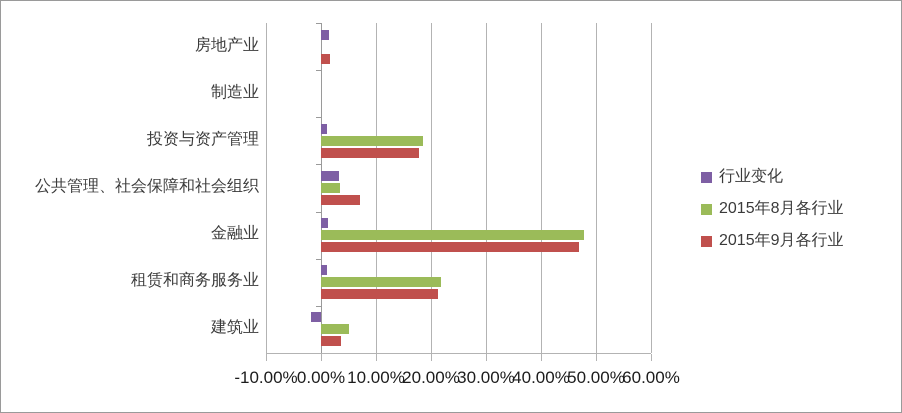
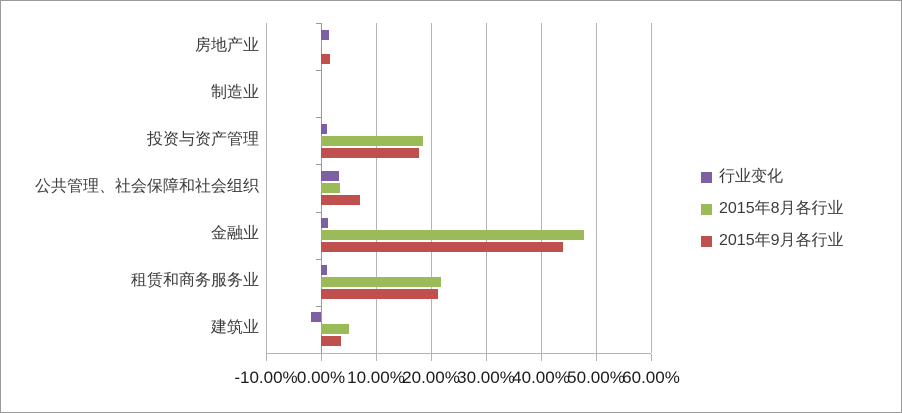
2015年9月各行业/金融业: 47% -> 44%
